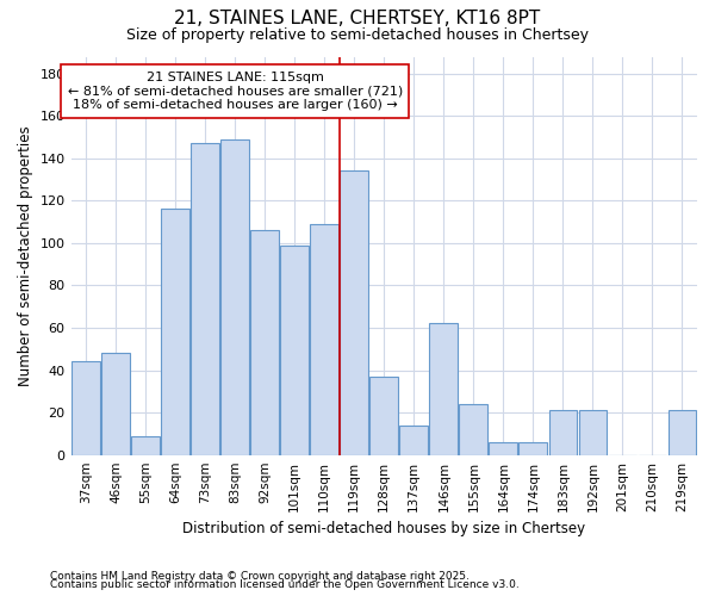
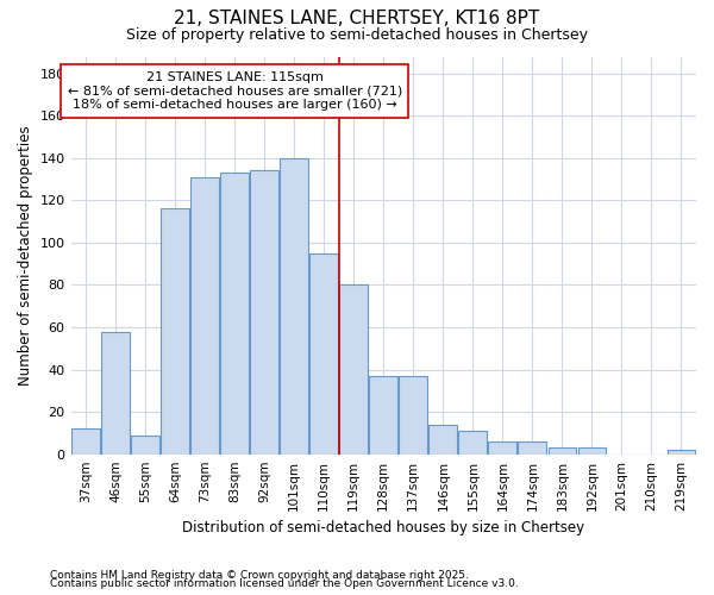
37sqm: 44 -> 12
46sqm: 48 -> 58
73sqm: 147 -> 131
83sqm: 149 -> 133
92sqm: 106 -> 134
101sqm: 99 -> 140
110sqm: 109 -> 95
119sqm: 134 -> 80
137sqm: 14 -> 37
146sqm: 62 -> 14
155sqm: 24 -> 11
183sqm: 21 -> 3
192sqm: 21 -> 3
219sqm: 21 -> 2
